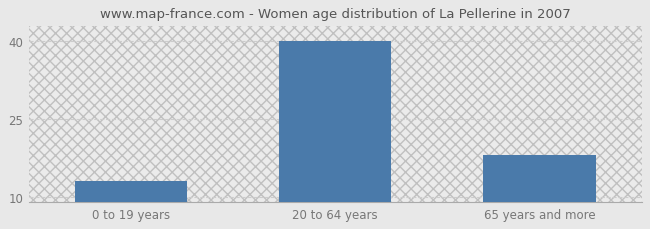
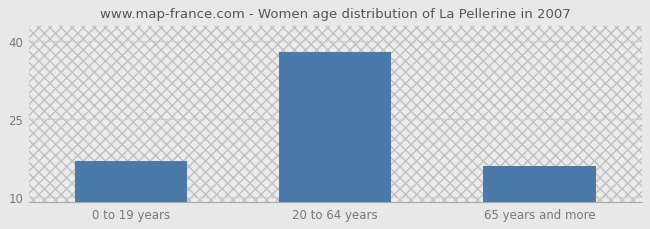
0 to 19 years: 13 -> 17
20 to 64 years: 40 -> 38
65 years and more: 18 -> 16
